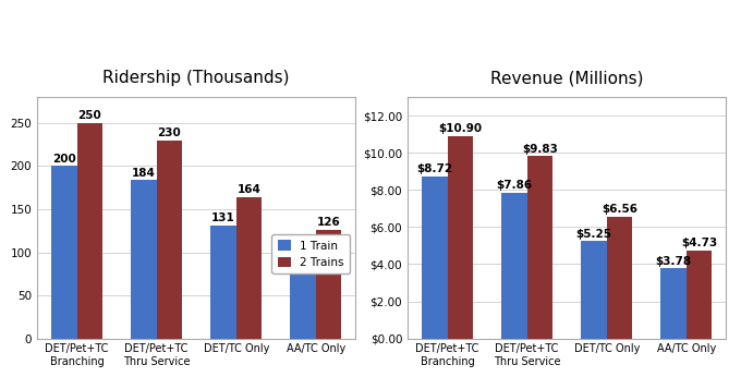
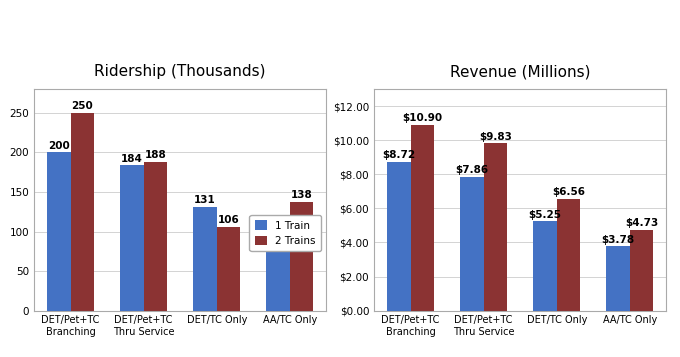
Ridership (Thousands)/2 Trains/DET/Pet+TC Thru Service: 230 -> 188
Ridership (Thousands)/2 Trains/DET/TC Only: 164 -> 106
Ridership (Thousands)/2 Trains/AA/TC Only: 126 -> 138
